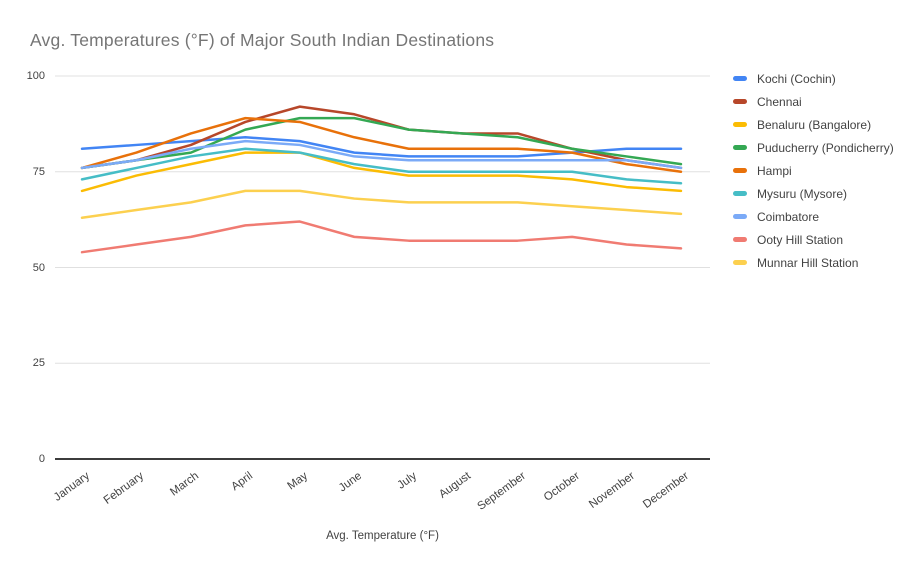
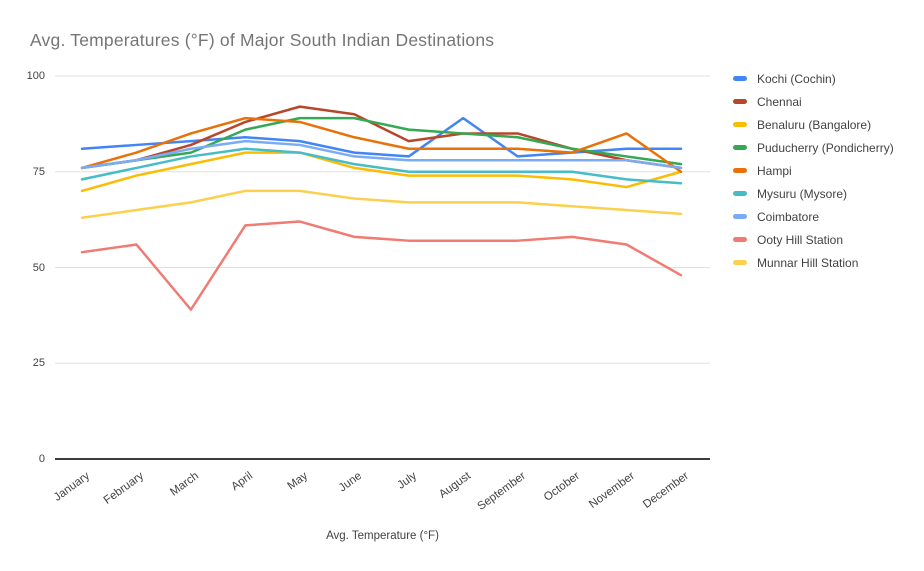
Ooty Hill Station/March: 58 -> 39
Chennai/July: 86 -> 83
Kochi (Cochin)/August: 79 -> 89
Hampi/November: 77 -> 85
Benaluru (Bangalore)/December: 70 -> 75
Ooty Hill Station/December: 55 -> 48
